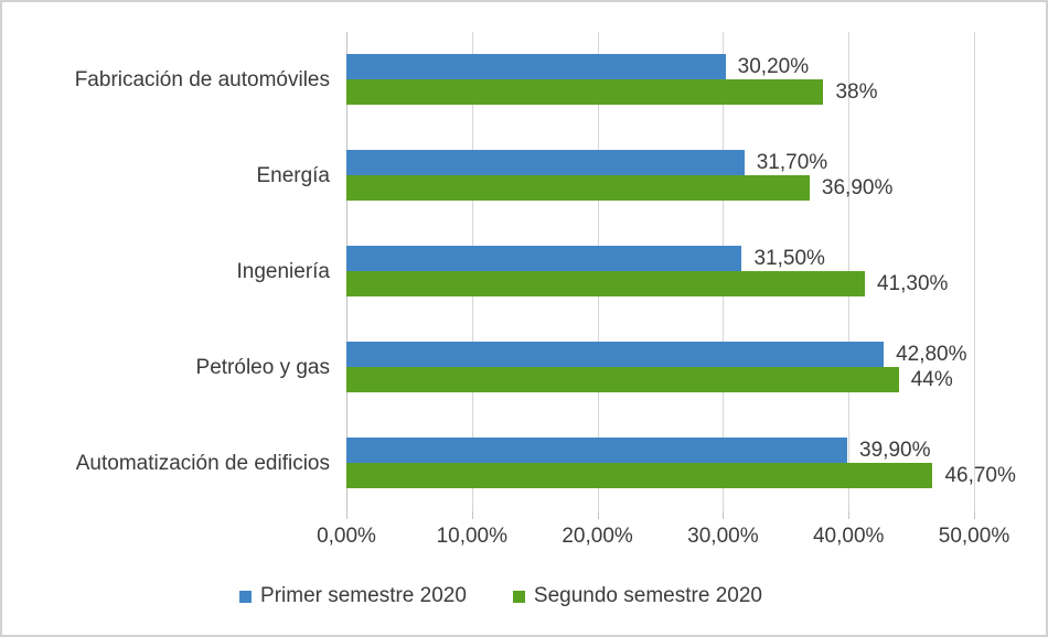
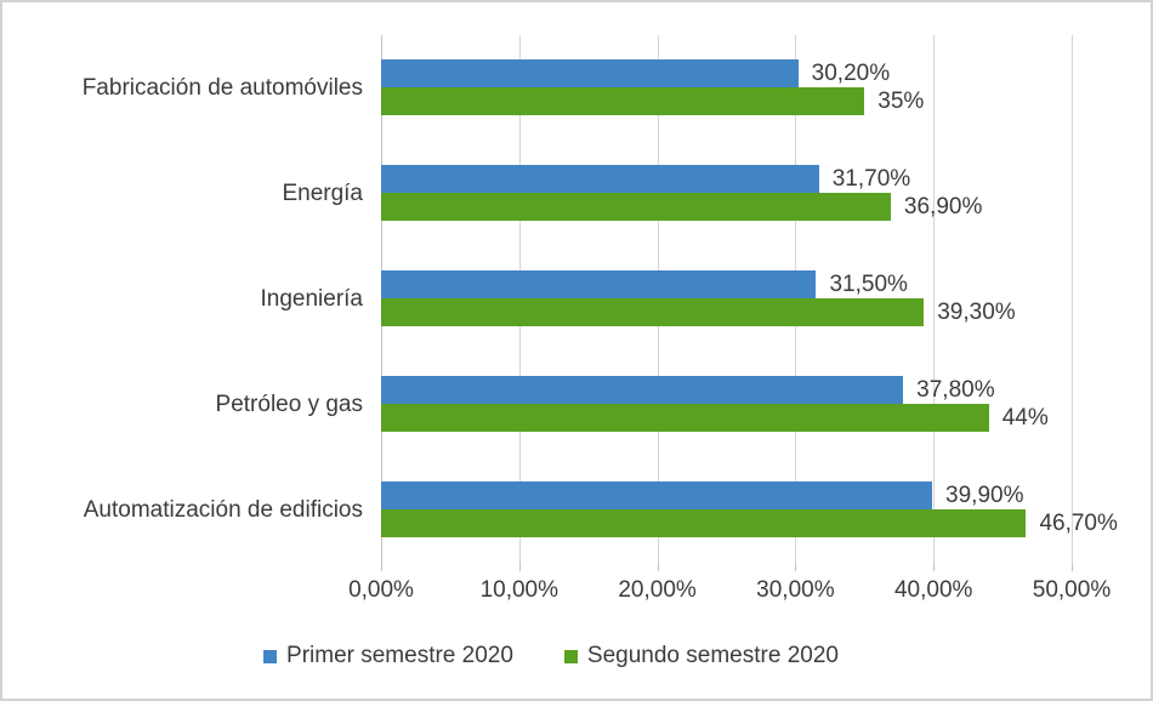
Segundo semestre 2020/Fabricación de automóviles: 38% -> 35%
Segundo semestre 2020/Ingeniería: 41,30% -> 39,30%
Primer semestre 2020/Petróleo y gas: 42,80% -> 37,80%
